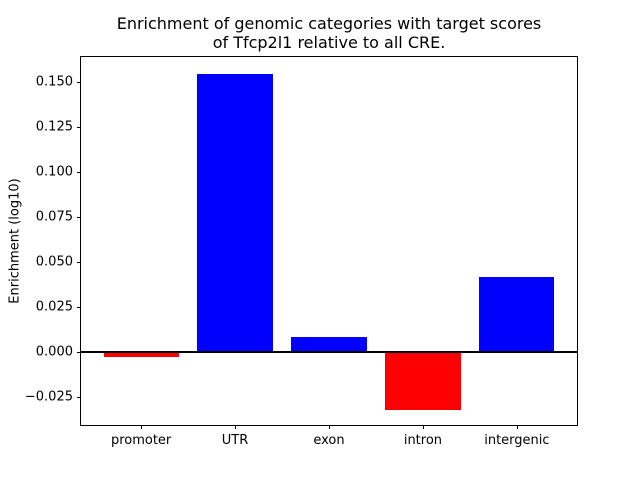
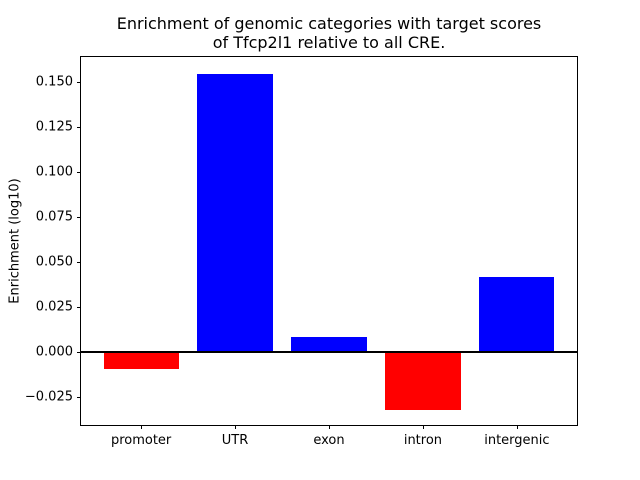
promoter: -0.003 -> -0.009
